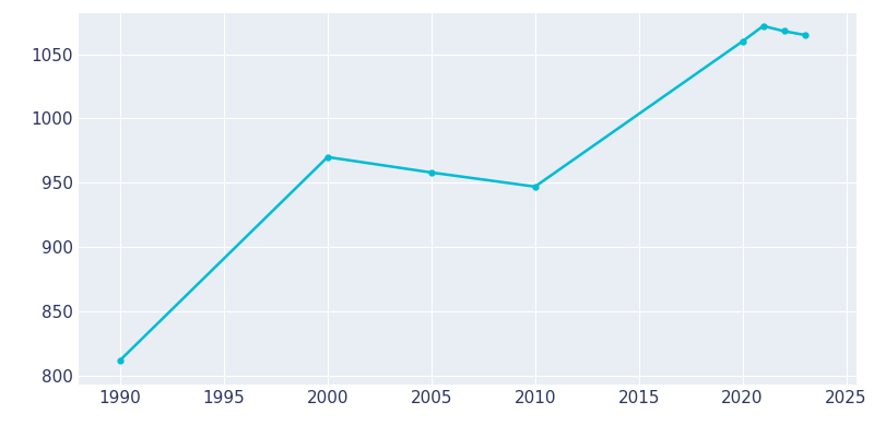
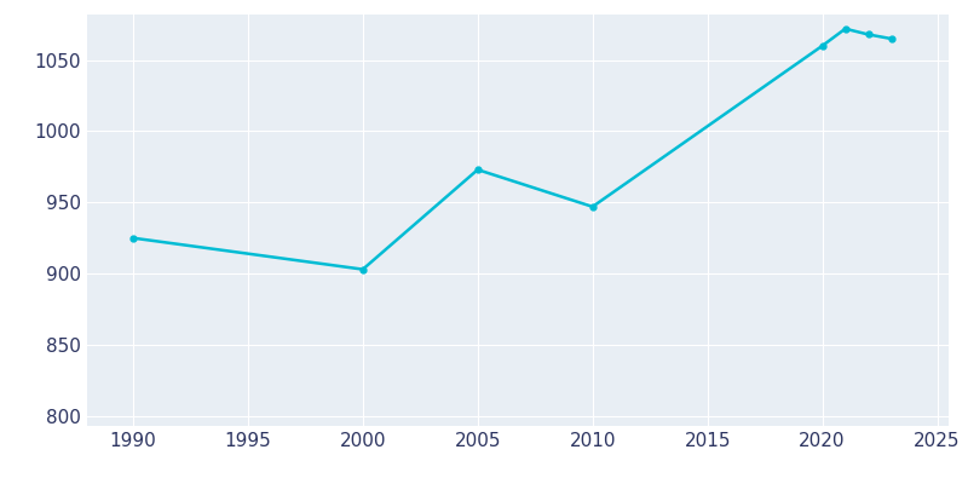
1990: 812 -> 925
2000: 970 -> 903
2005: 958 -> 973
